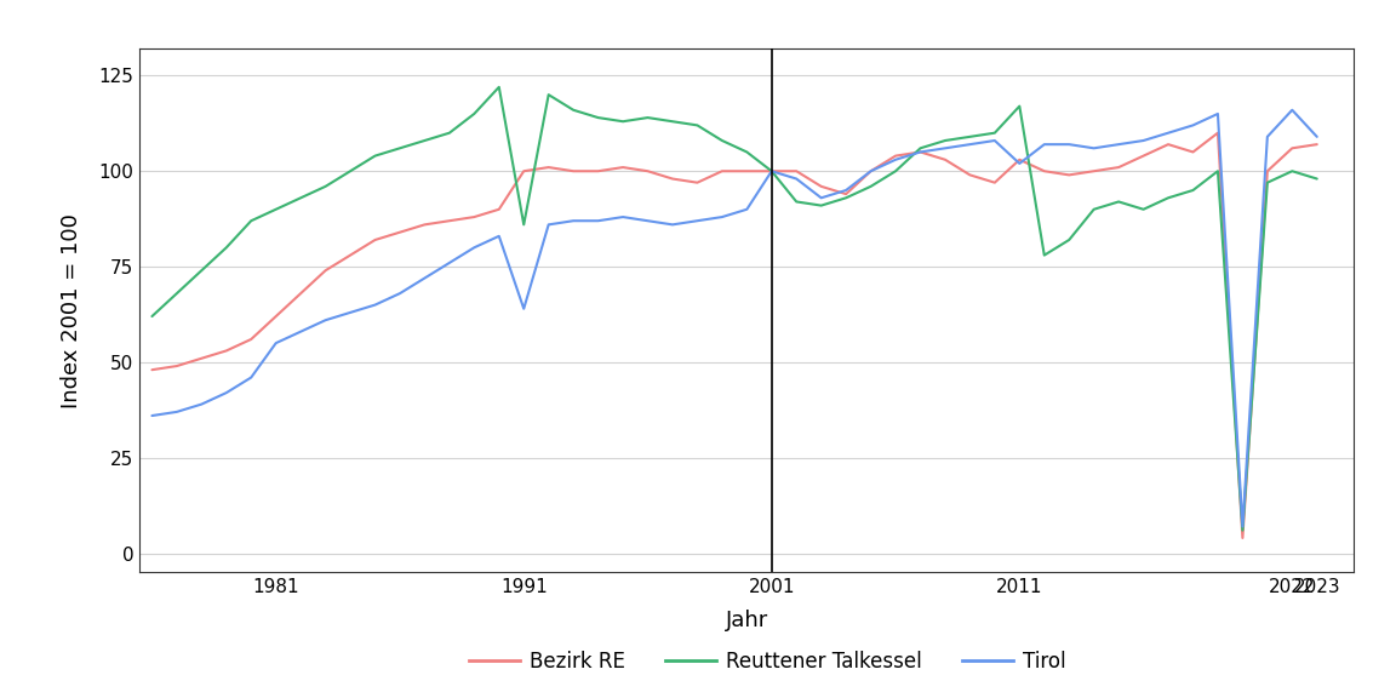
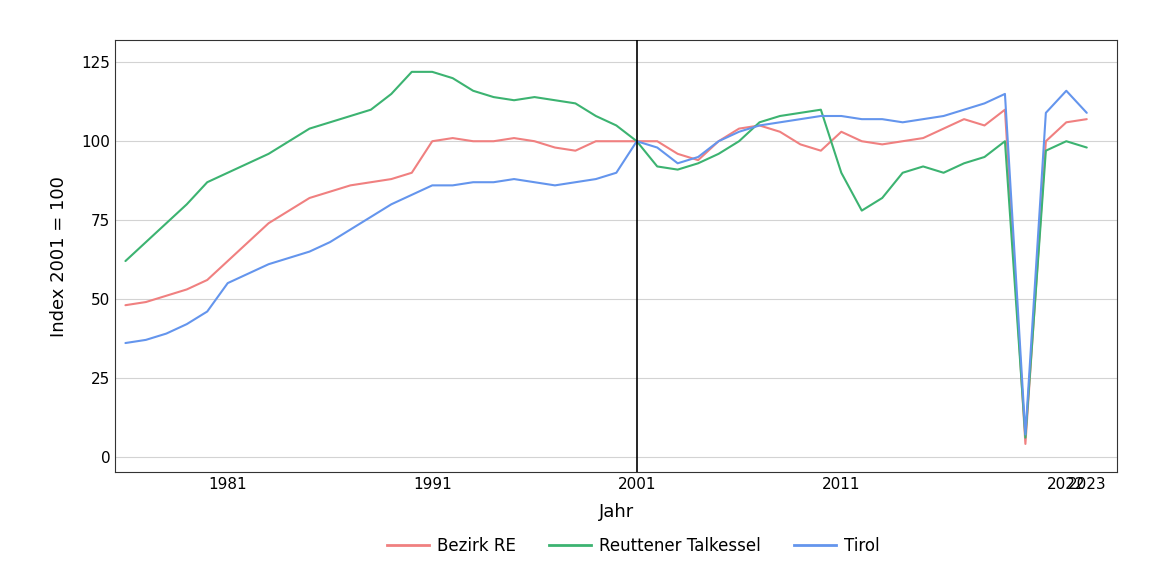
Reuttener Talkessel/1991: 86 -> 122
Tirol/1991: 64 -> 86
Reuttener Talkessel/2011: 117 -> 90
Tirol/2011: 102 -> 108
